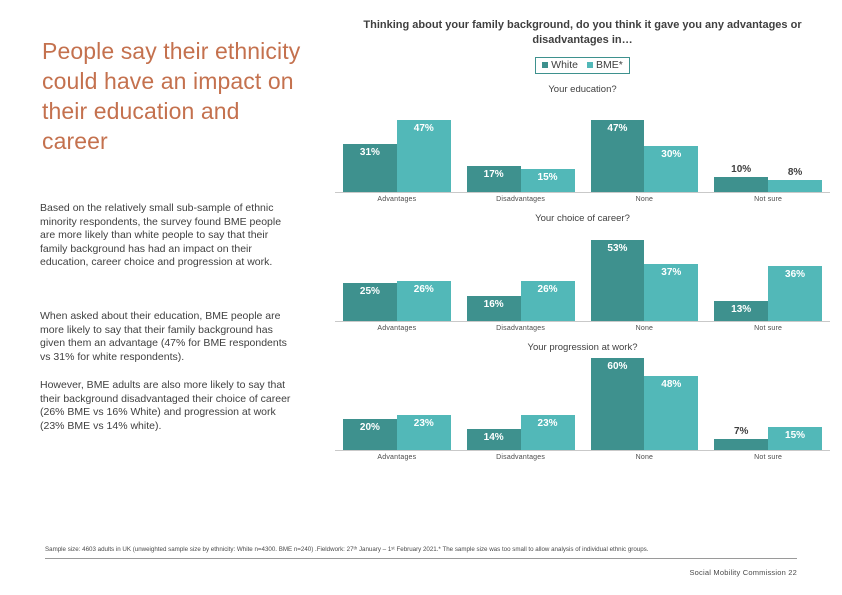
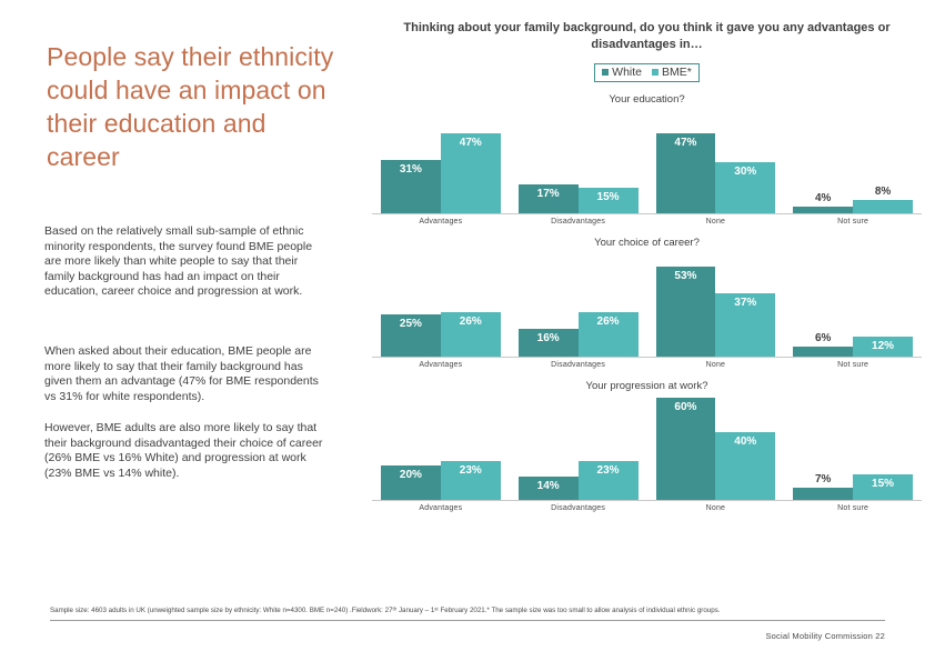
Your education?/White/Not sure: 10% -> 4%
Your choice of career?/White/Not sure: 13% -> 6%
Your choice of career?/BME*/Not sure: 36% -> 12%
Your progression at work?/BME*/None: 48% -> 40%
